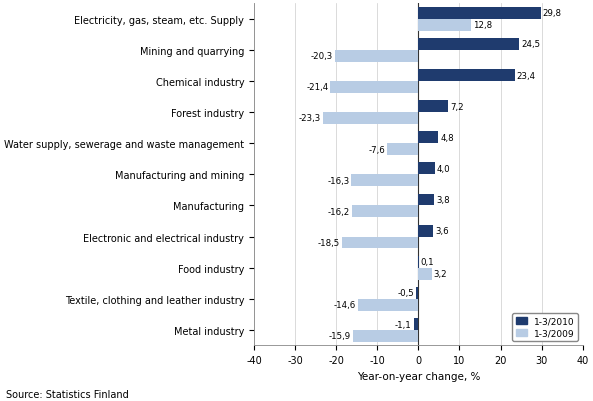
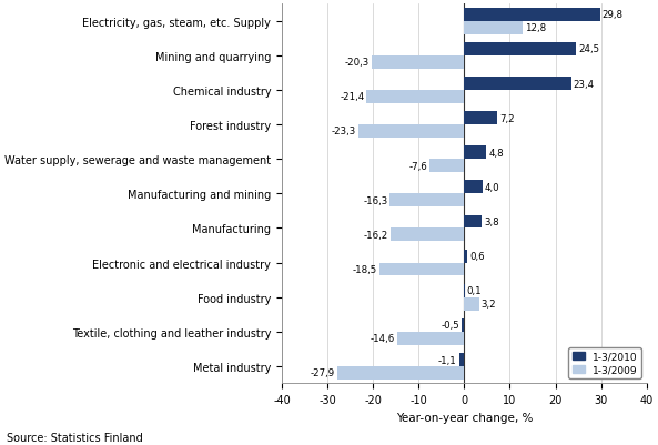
1-3/2010/Electronic and electrical industry: 3,6 -> 0,6
1-3/2009/Metal industry: -15,9 -> -27,9
